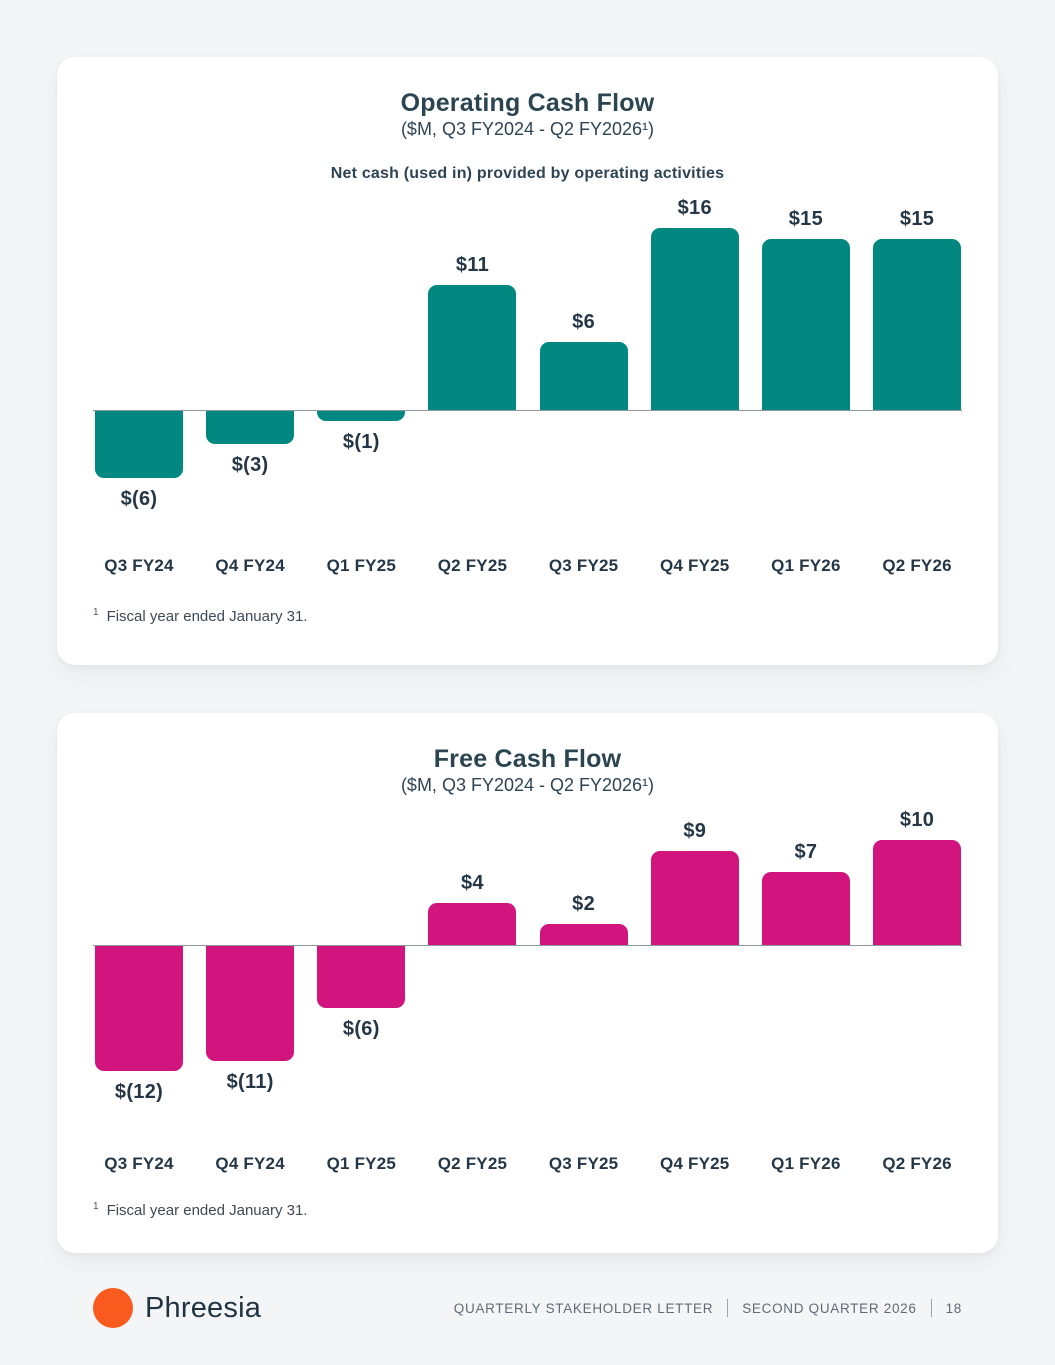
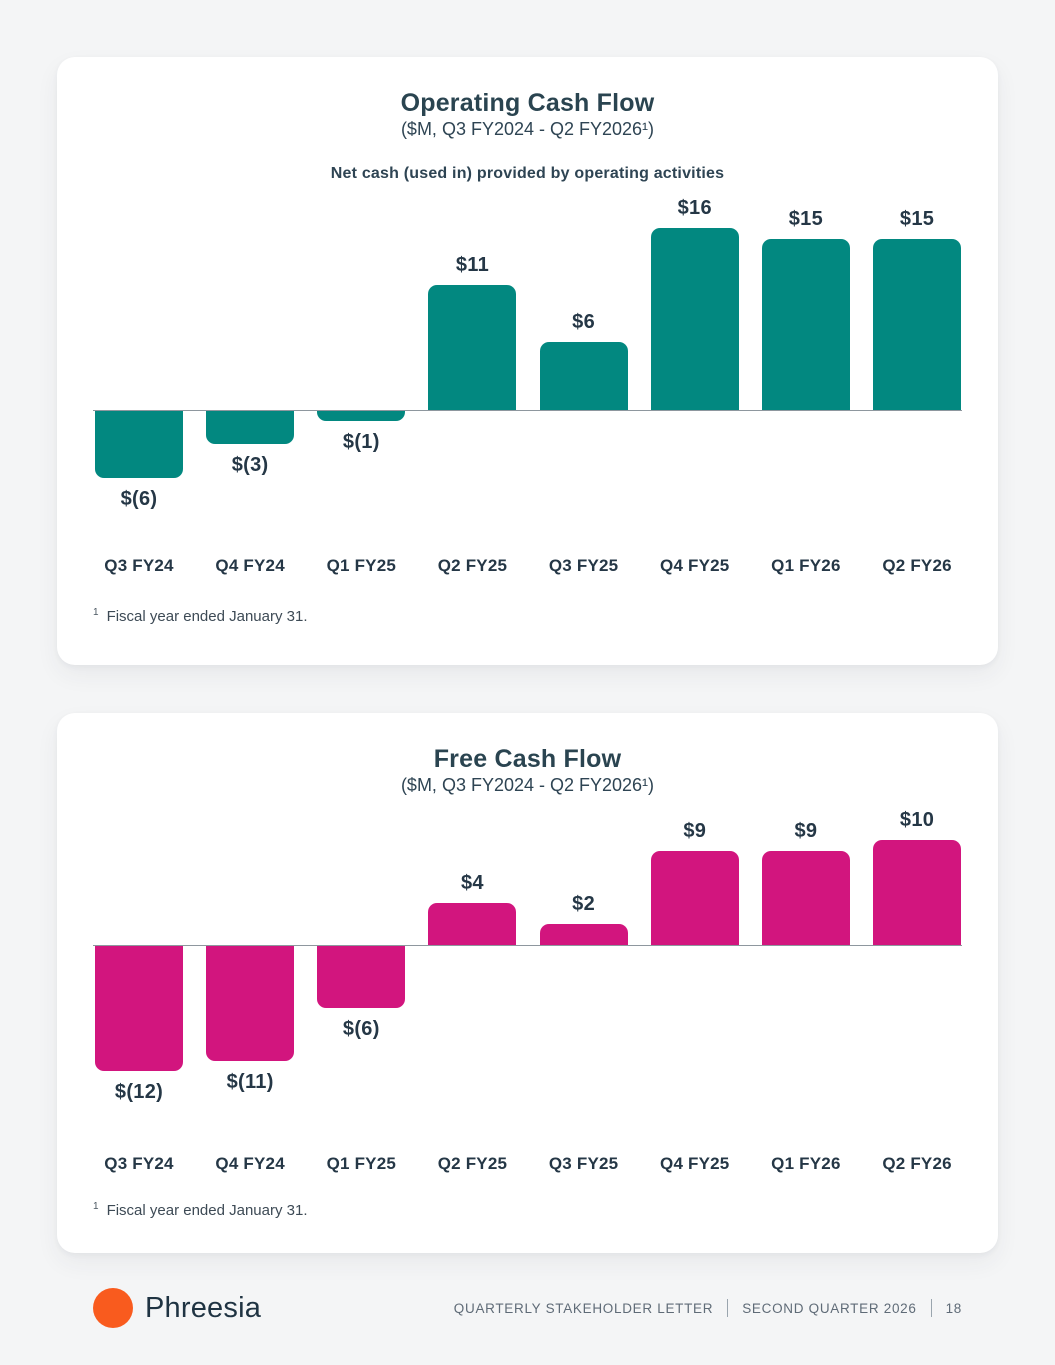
Free Cash Flow/Q1 FY26: $7 -> $9
